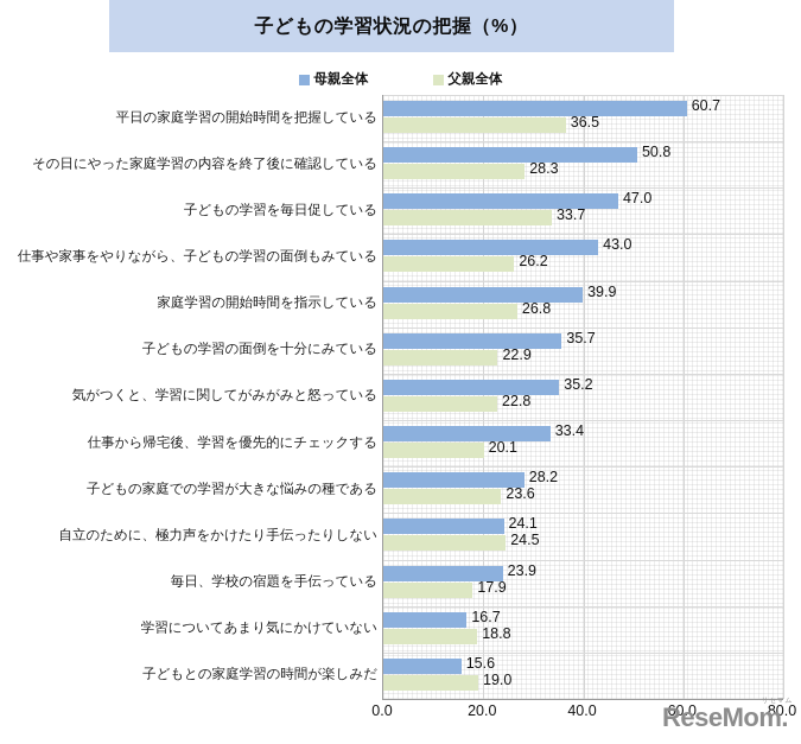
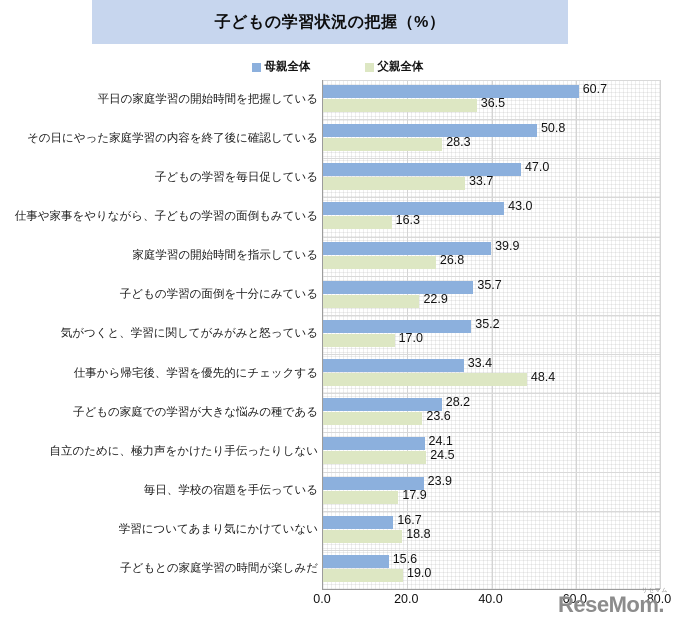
父親全体/仕事や家事をやりながら、子どもの学習の面倒もみている: 26.2 -> 16.3
父親全体/気がつくと、学習に関してがみがみと怒っている: 22.8 -> 17.0
父親全体/仕事から帰宅後、学習を優先的にチェックする: 20.1 -> 48.4
